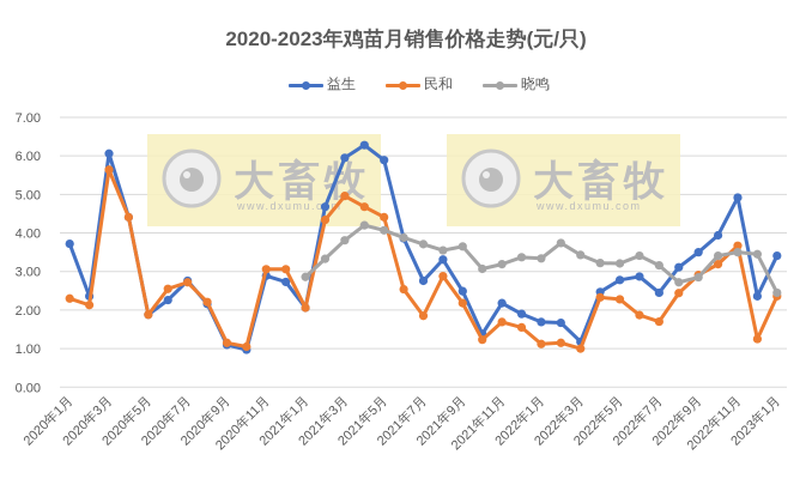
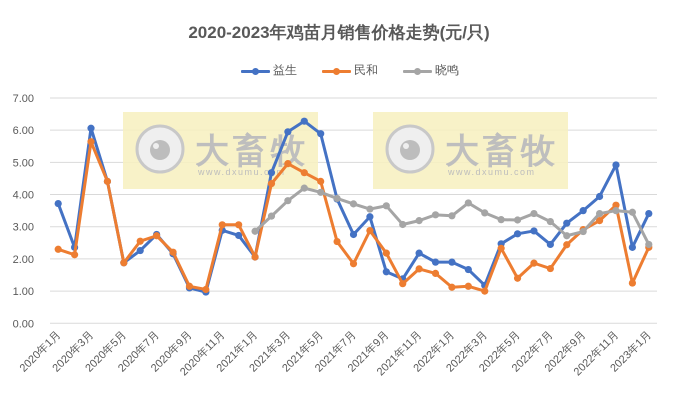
益生/2021年9月: 2.5 -> 1.6
益生/2022年1月: 1.7 -> 1.9
民和/2022年5月: 2.3 -> 1.4
